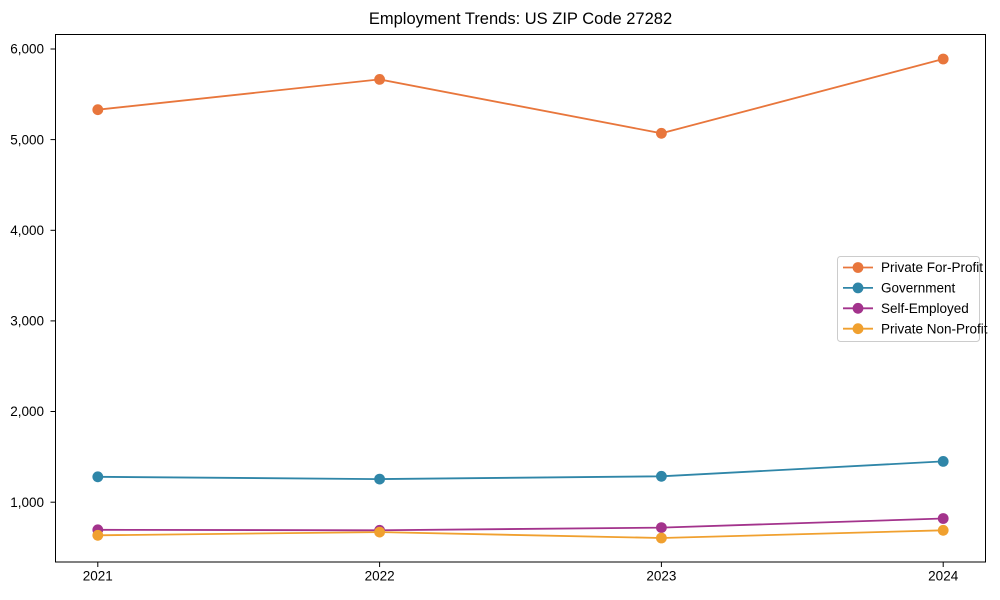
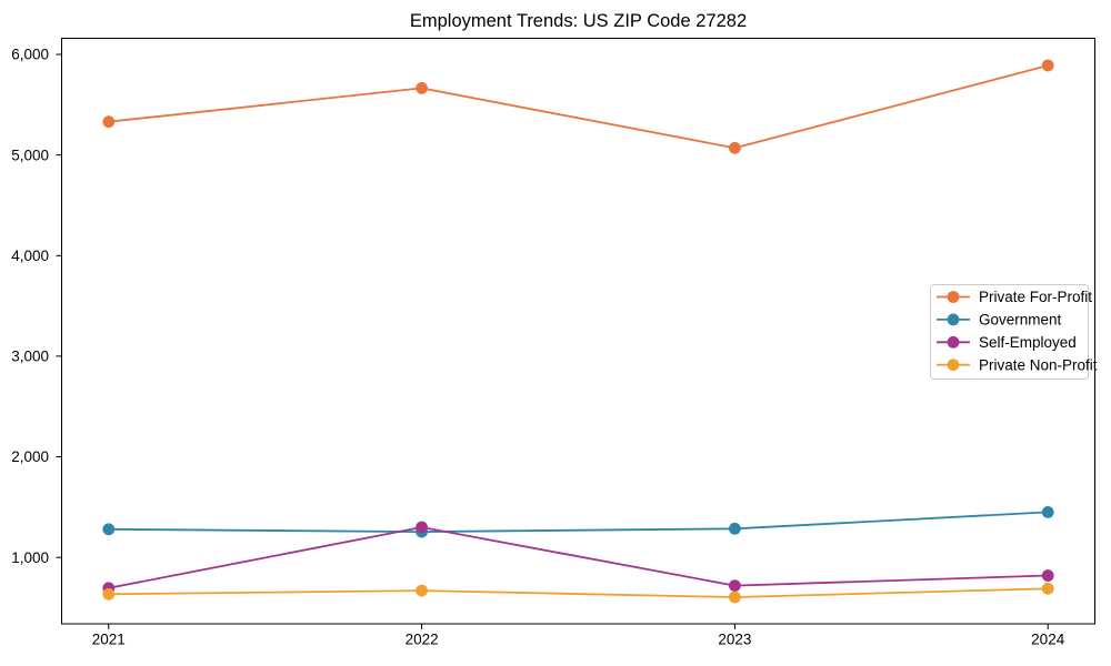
Self-Employed/2022: 700 -> 1300
